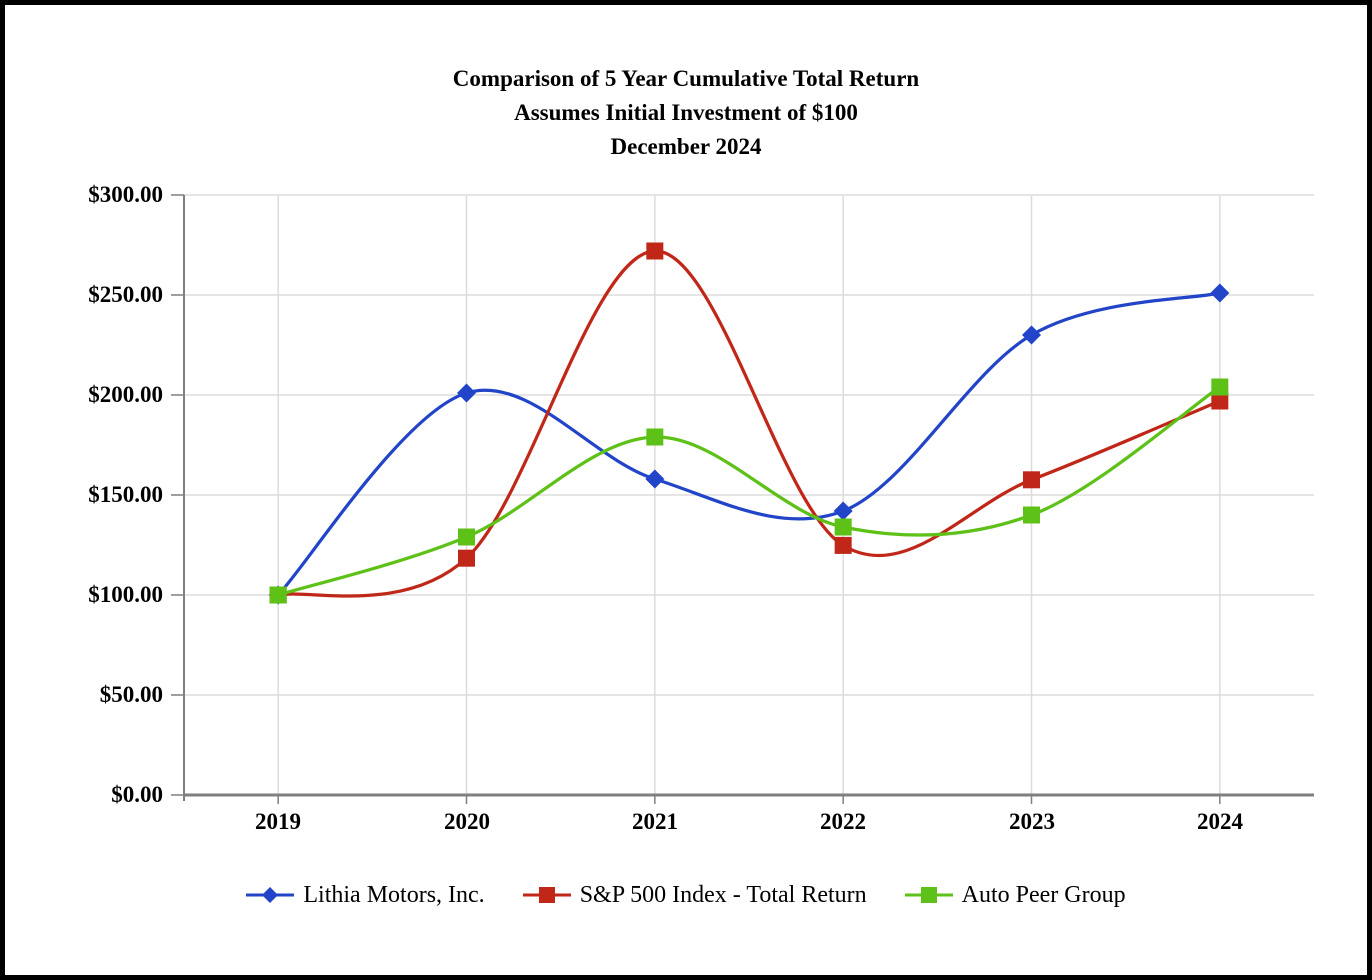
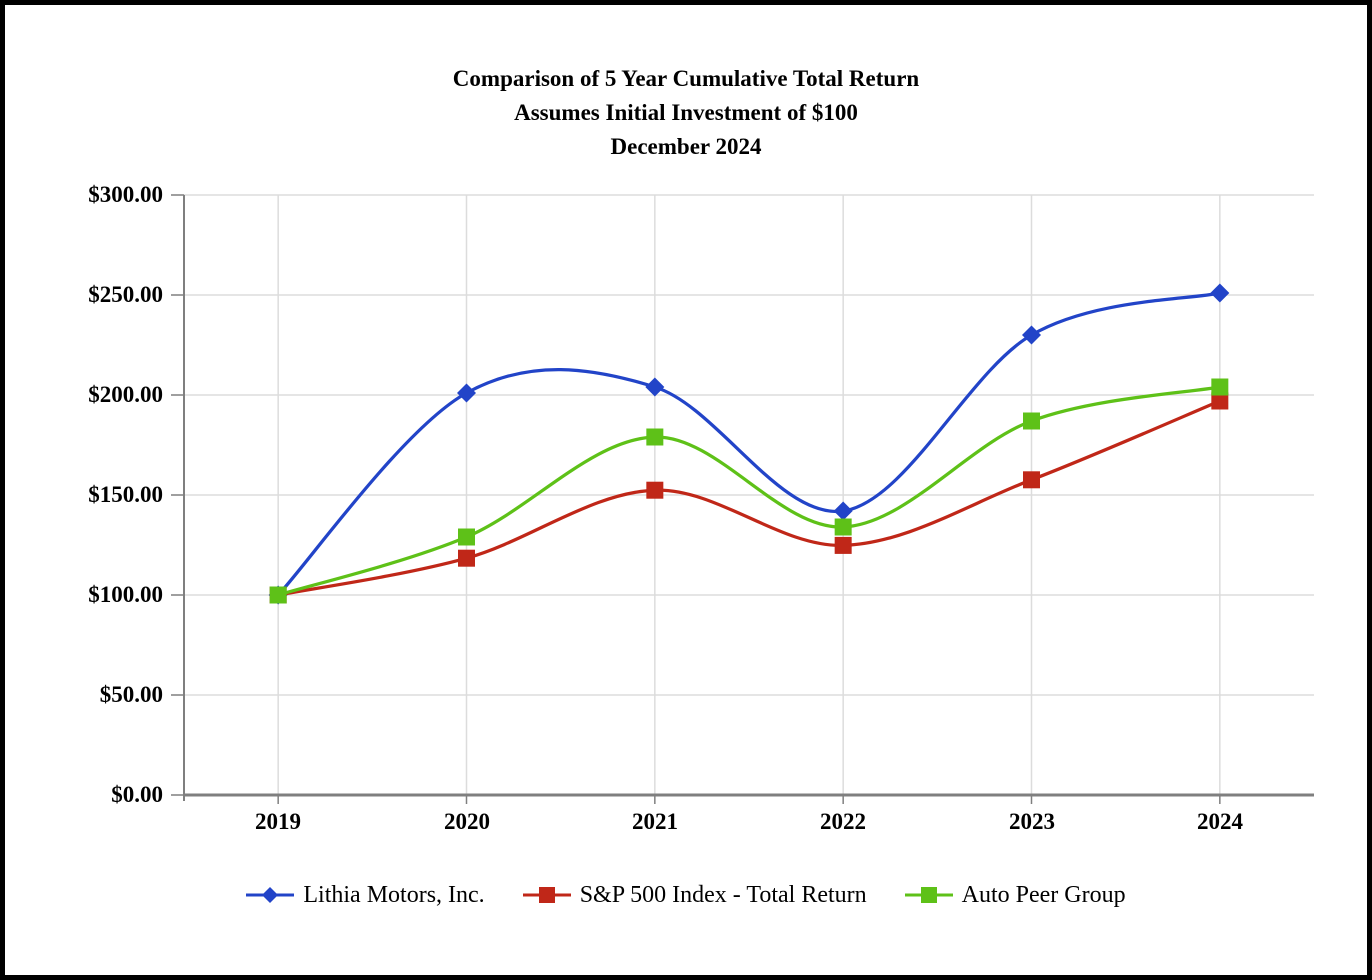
Lithia Motors, Inc./2021: $158 -> $204
S&P 500 Index - Total Return/2021: $272 -> $152
Auto Peer Group/2023: $140 -> $187
